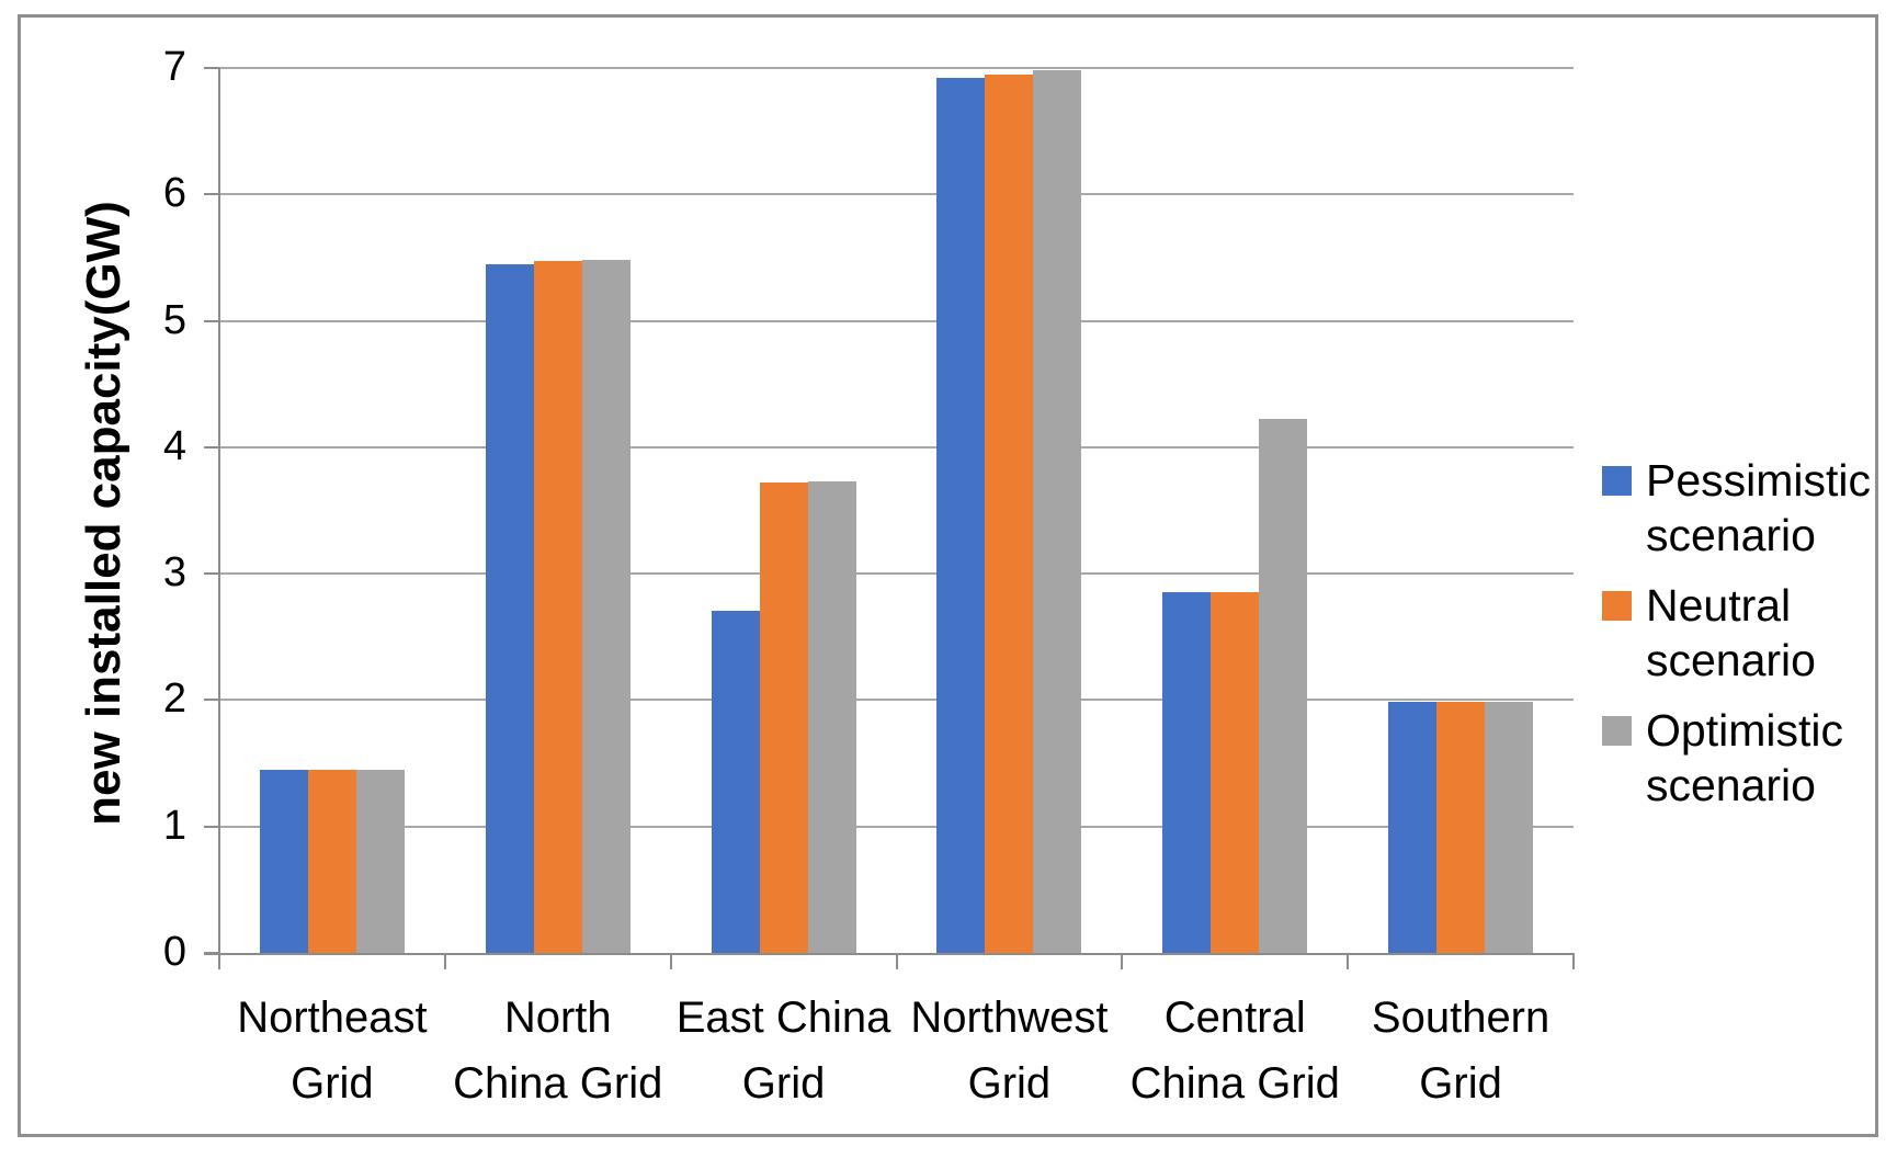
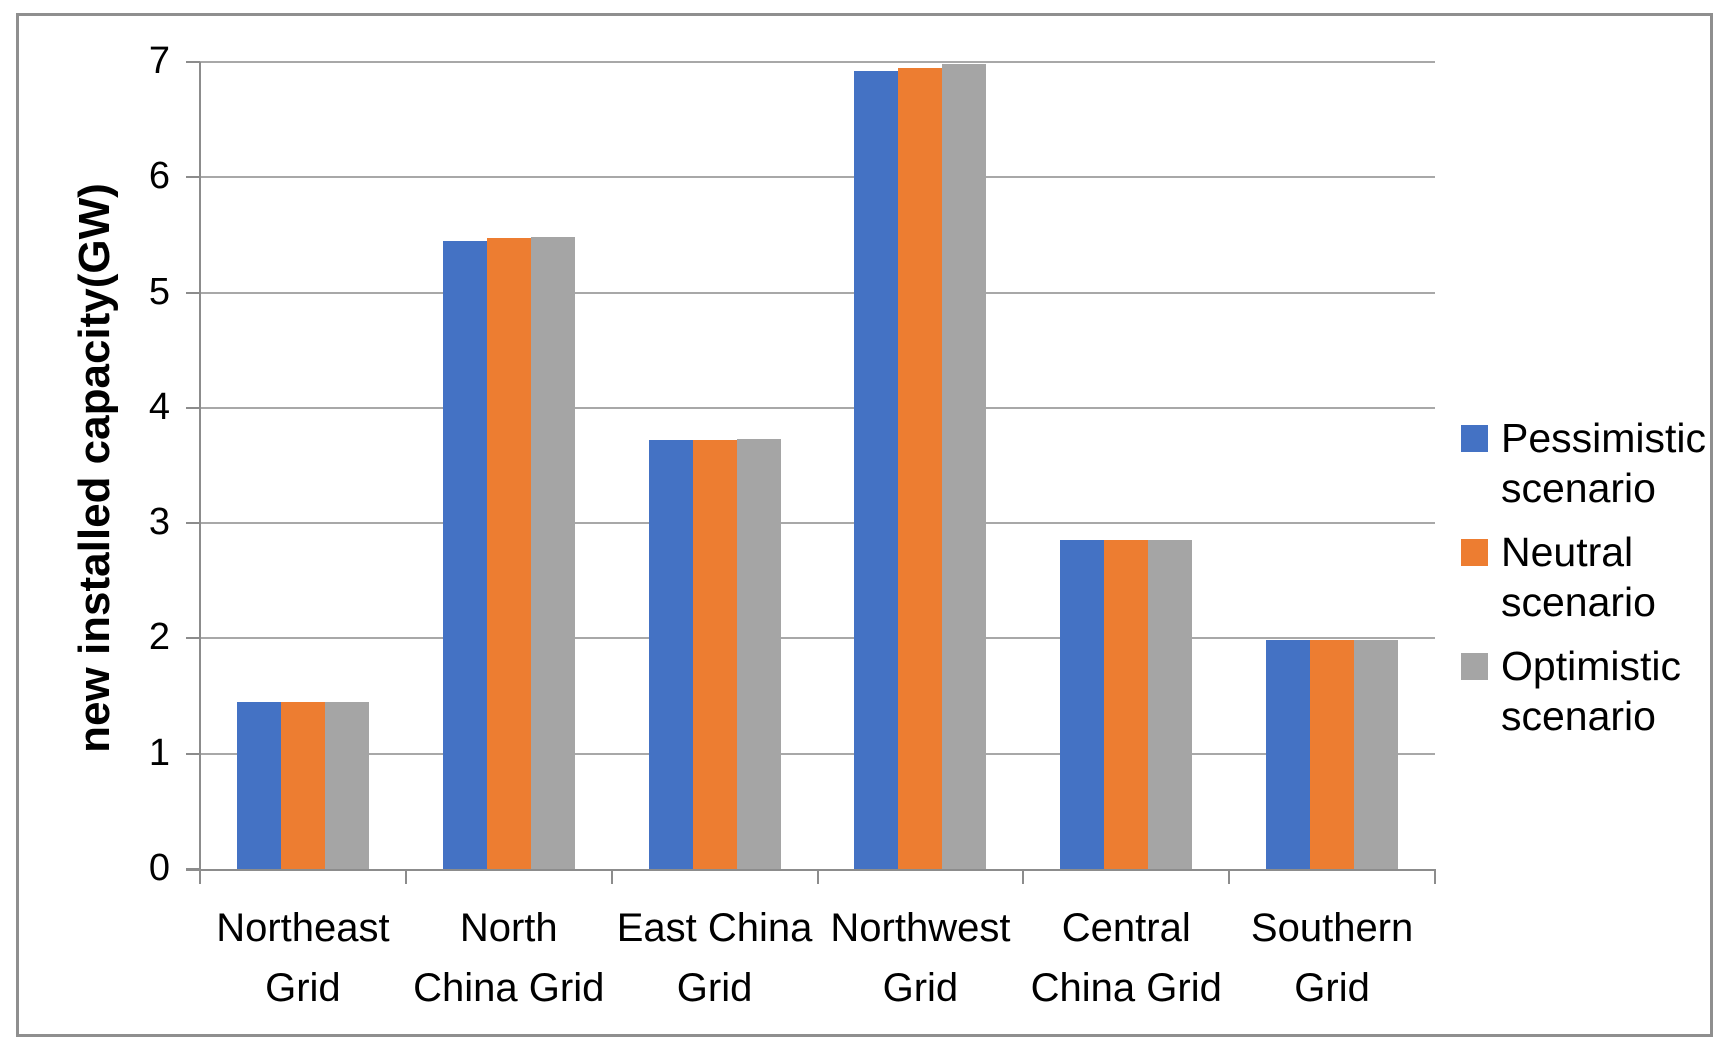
Pessimistic scenario/East China Grid: 2.71 -> 3.72
Optimistic scenario/Central China Grid: 4.22 -> 2.85
